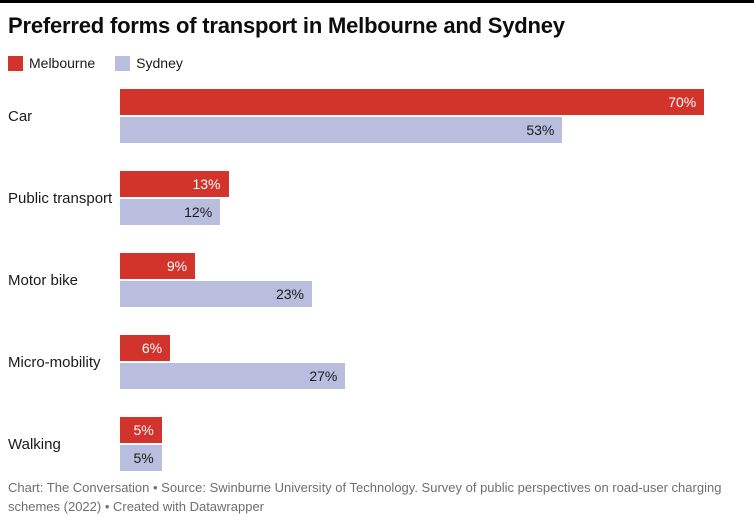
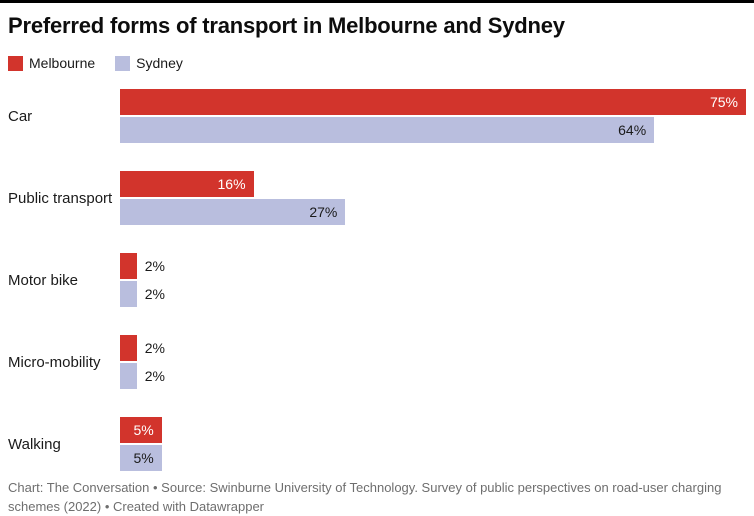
Melbourne/Car: 70% -> 75%
Sydney/Car: 53% -> 64%
Melbourne/Public transport: 13% -> 16%
Sydney/Public transport: 12% -> 27%
Melbourne/Motor bike: 9% -> 2%
Sydney/Motor bike: 23% -> 2%
Melbourne/Micro-mobility: 6% -> 2%
Sydney/Micro-mobility: 27% -> 2%
